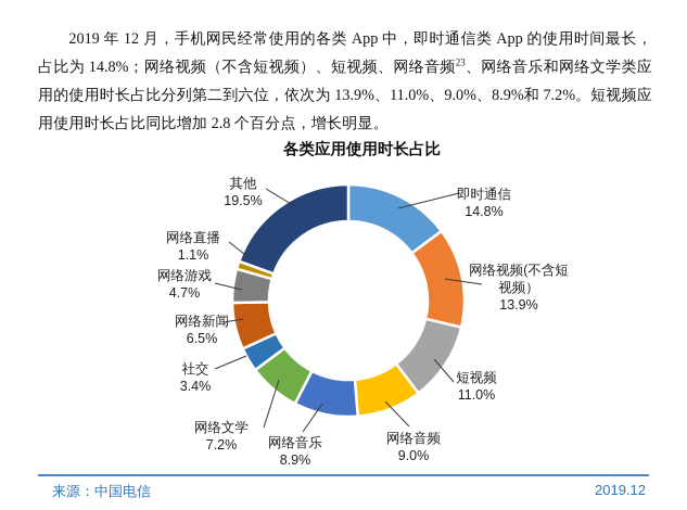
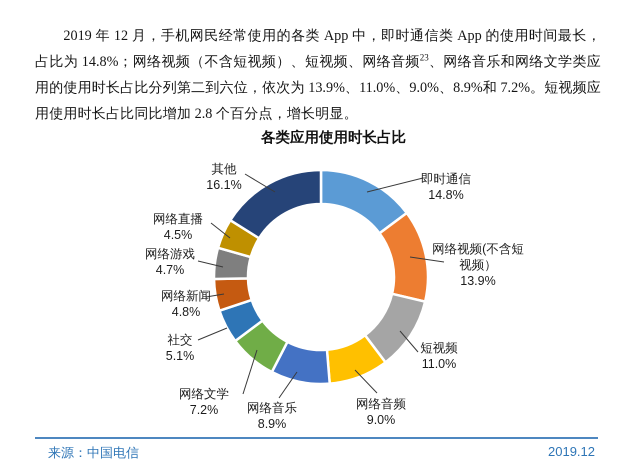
社交: 3.4% -> 5.1%
网络新闻: 6.5% -> 4.8%
网络直播: 1.1% -> 4.5%
其他: 19.5% -> 16.1%
